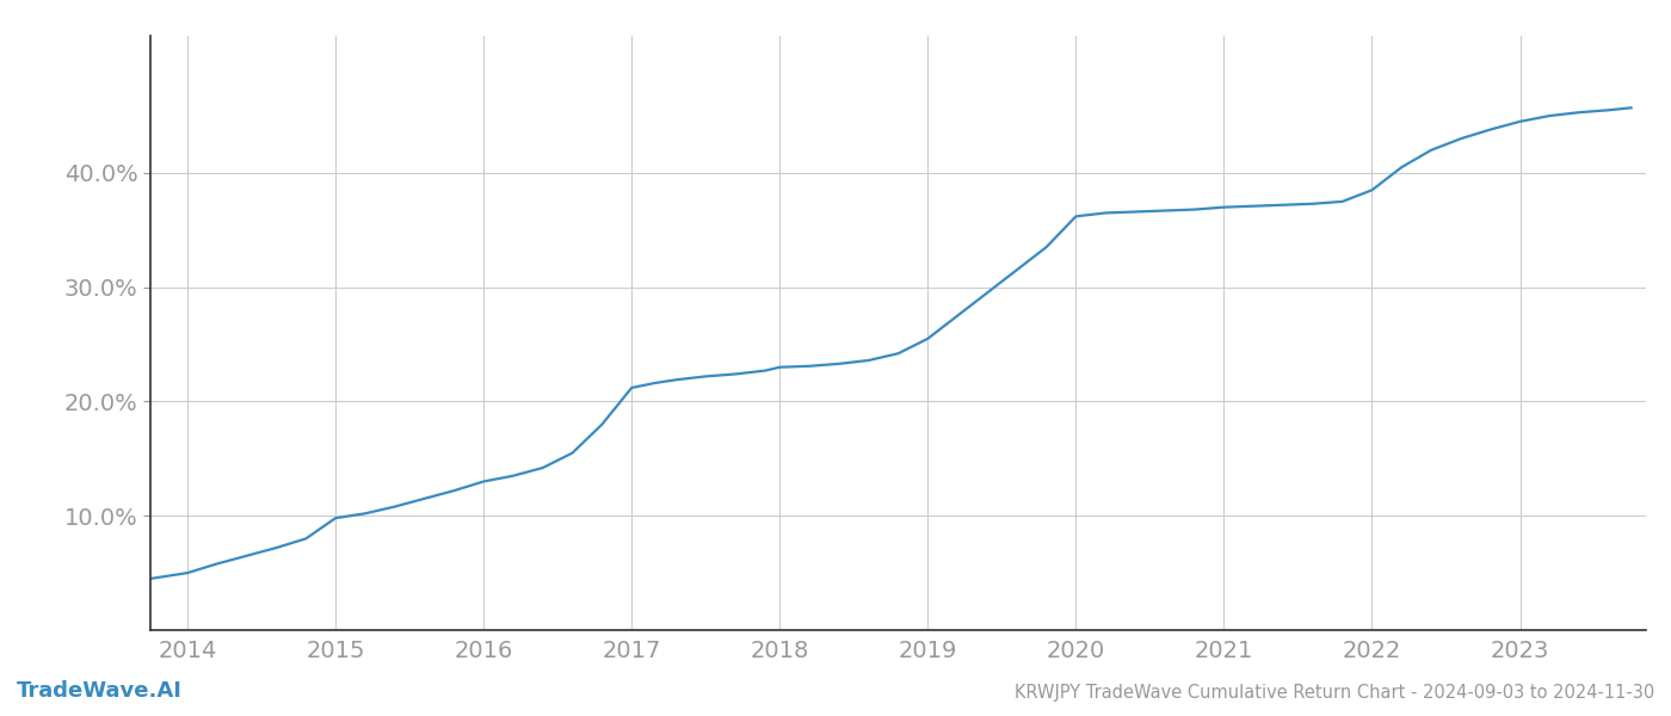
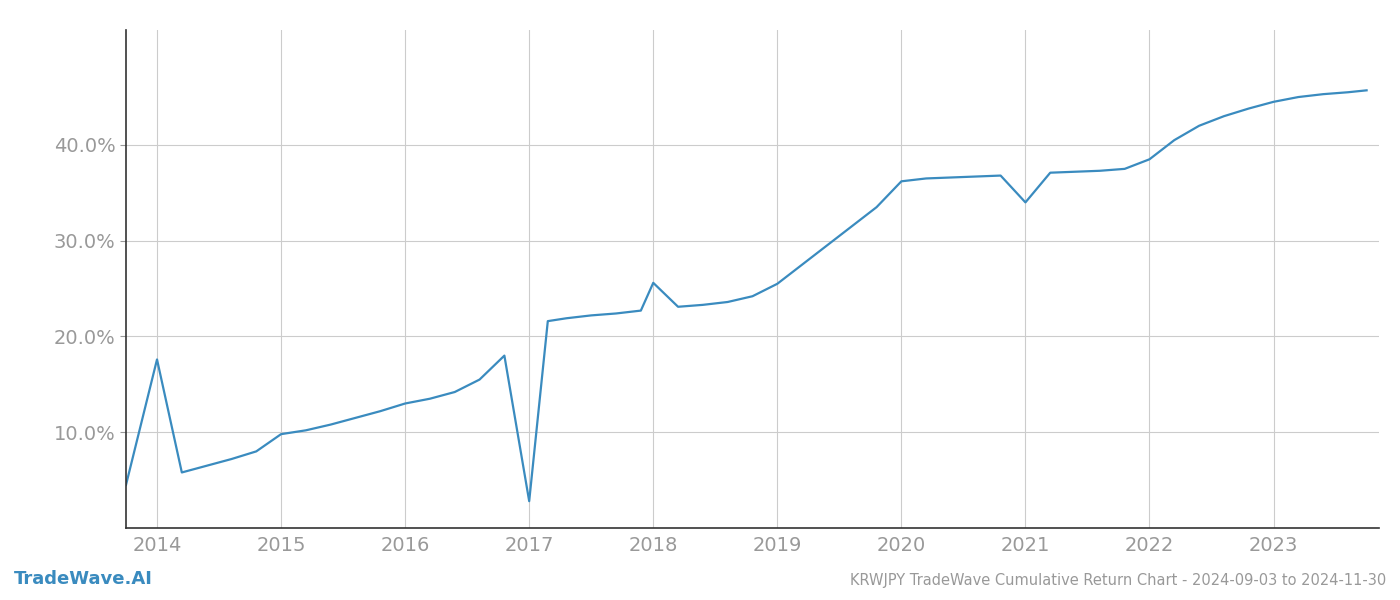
2014: 5.0% -> 17.6%
2017: 21.2% -> 2.8%
2018: 23.0% -> 25.6%
2021: 37.0% -> 34.0%
